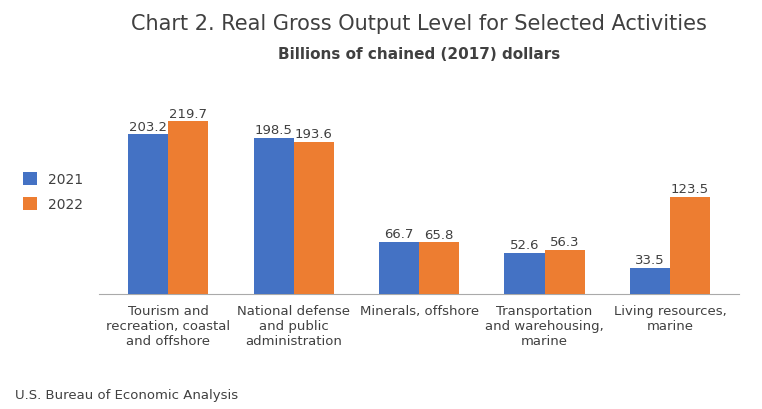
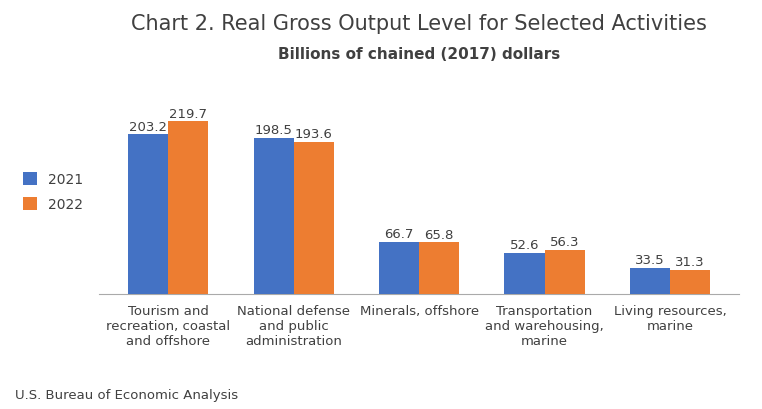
2022/Living resources, marine: 123.5 -> 31.3
